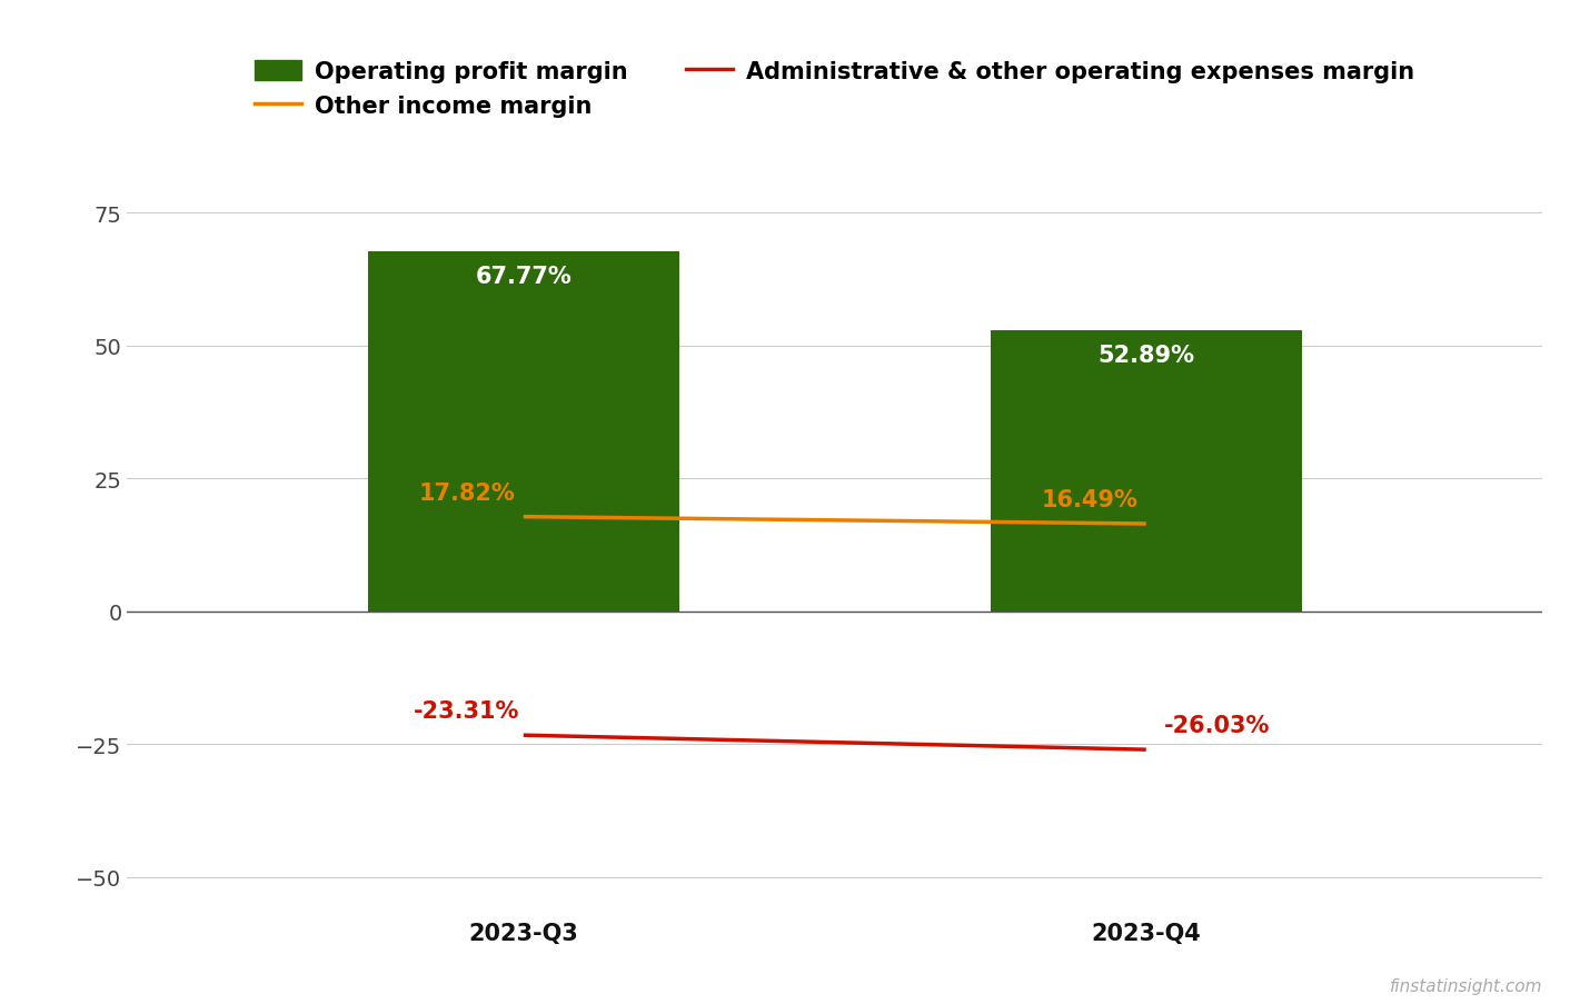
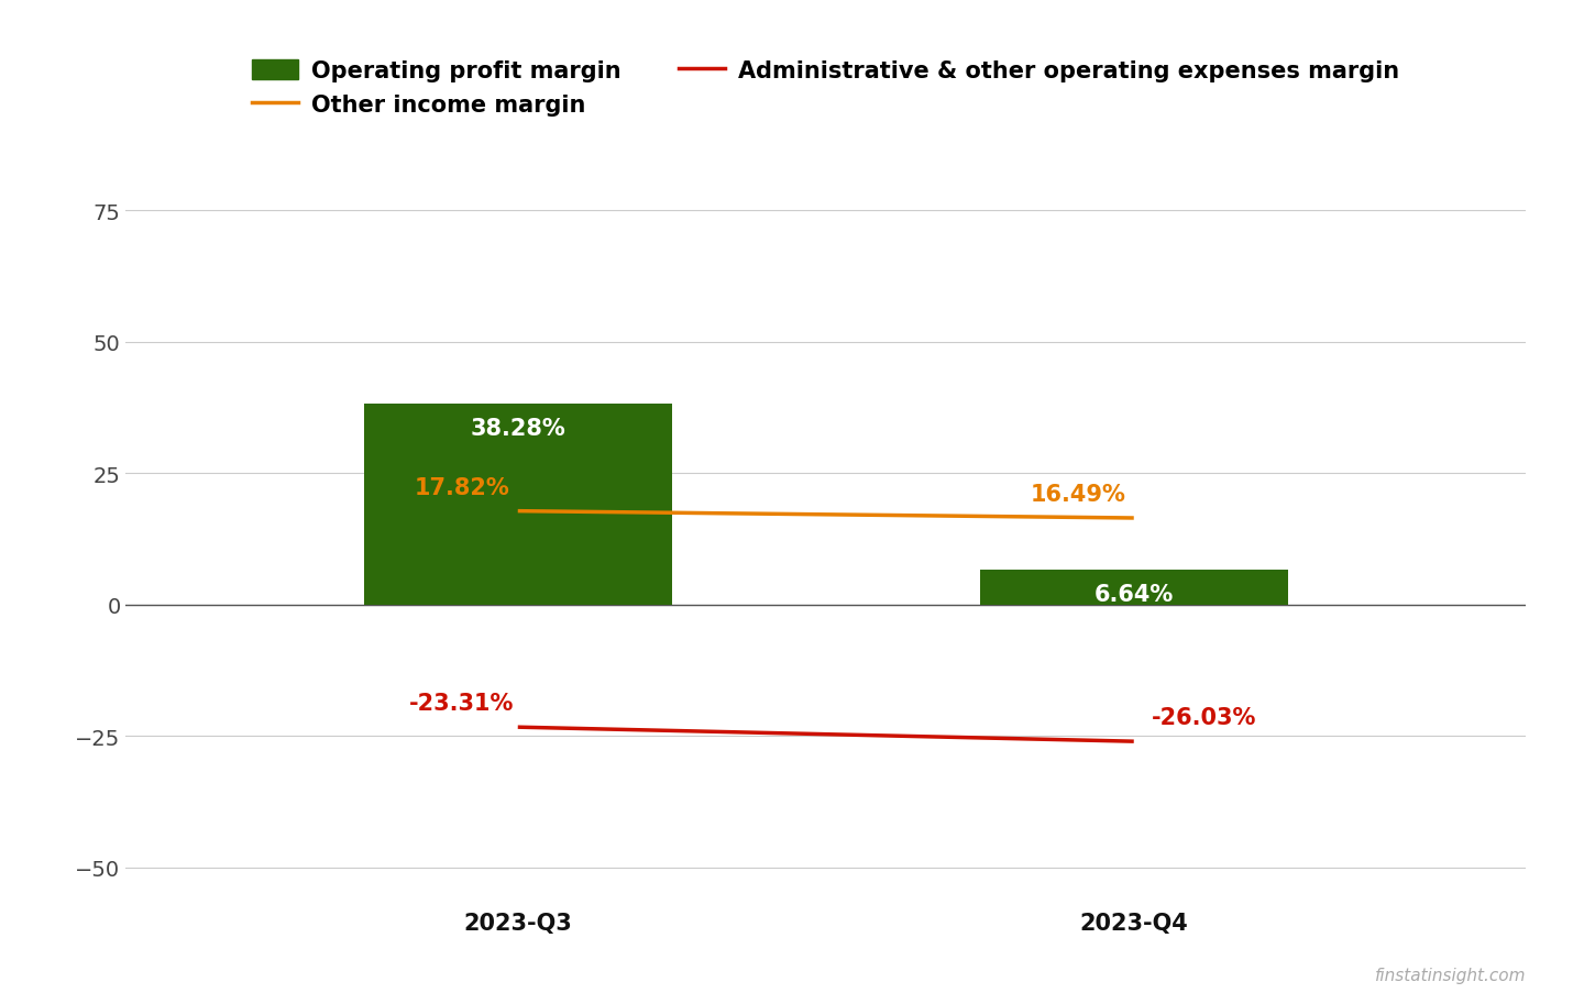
2023-Q3: 67.77% -> 38.28%
2023-Q4: 52.89% -> 6.64%
